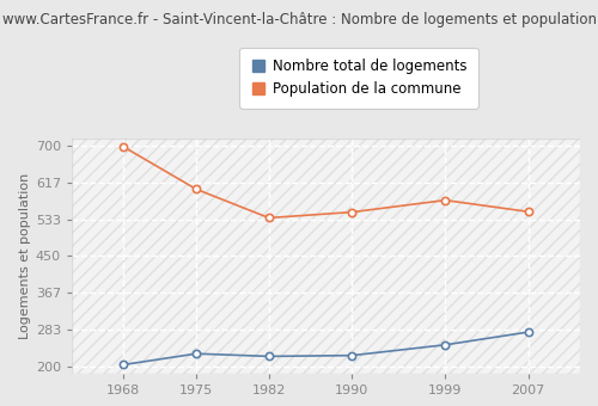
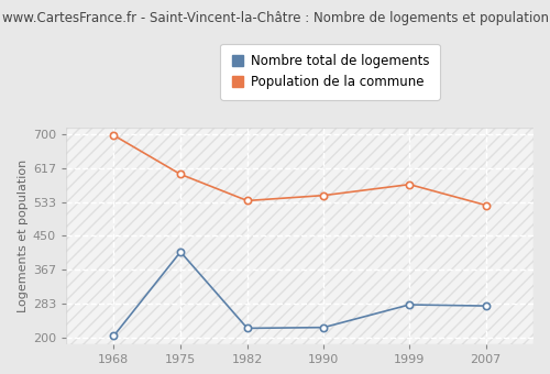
Nombre total de logements/1975: 228 -> 410
Nombre total de logements/1999: 248 -> 280
Population de la commune/2007: 550 -> 525
